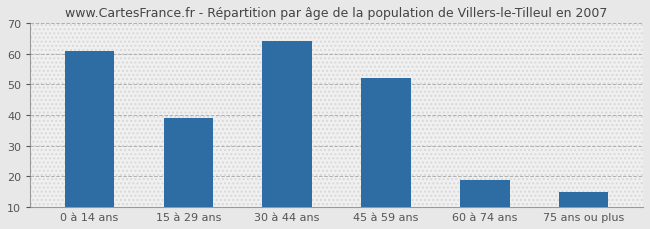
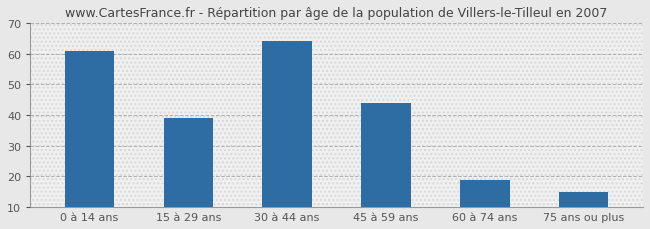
45 à 59 ans: 52 -> 44
